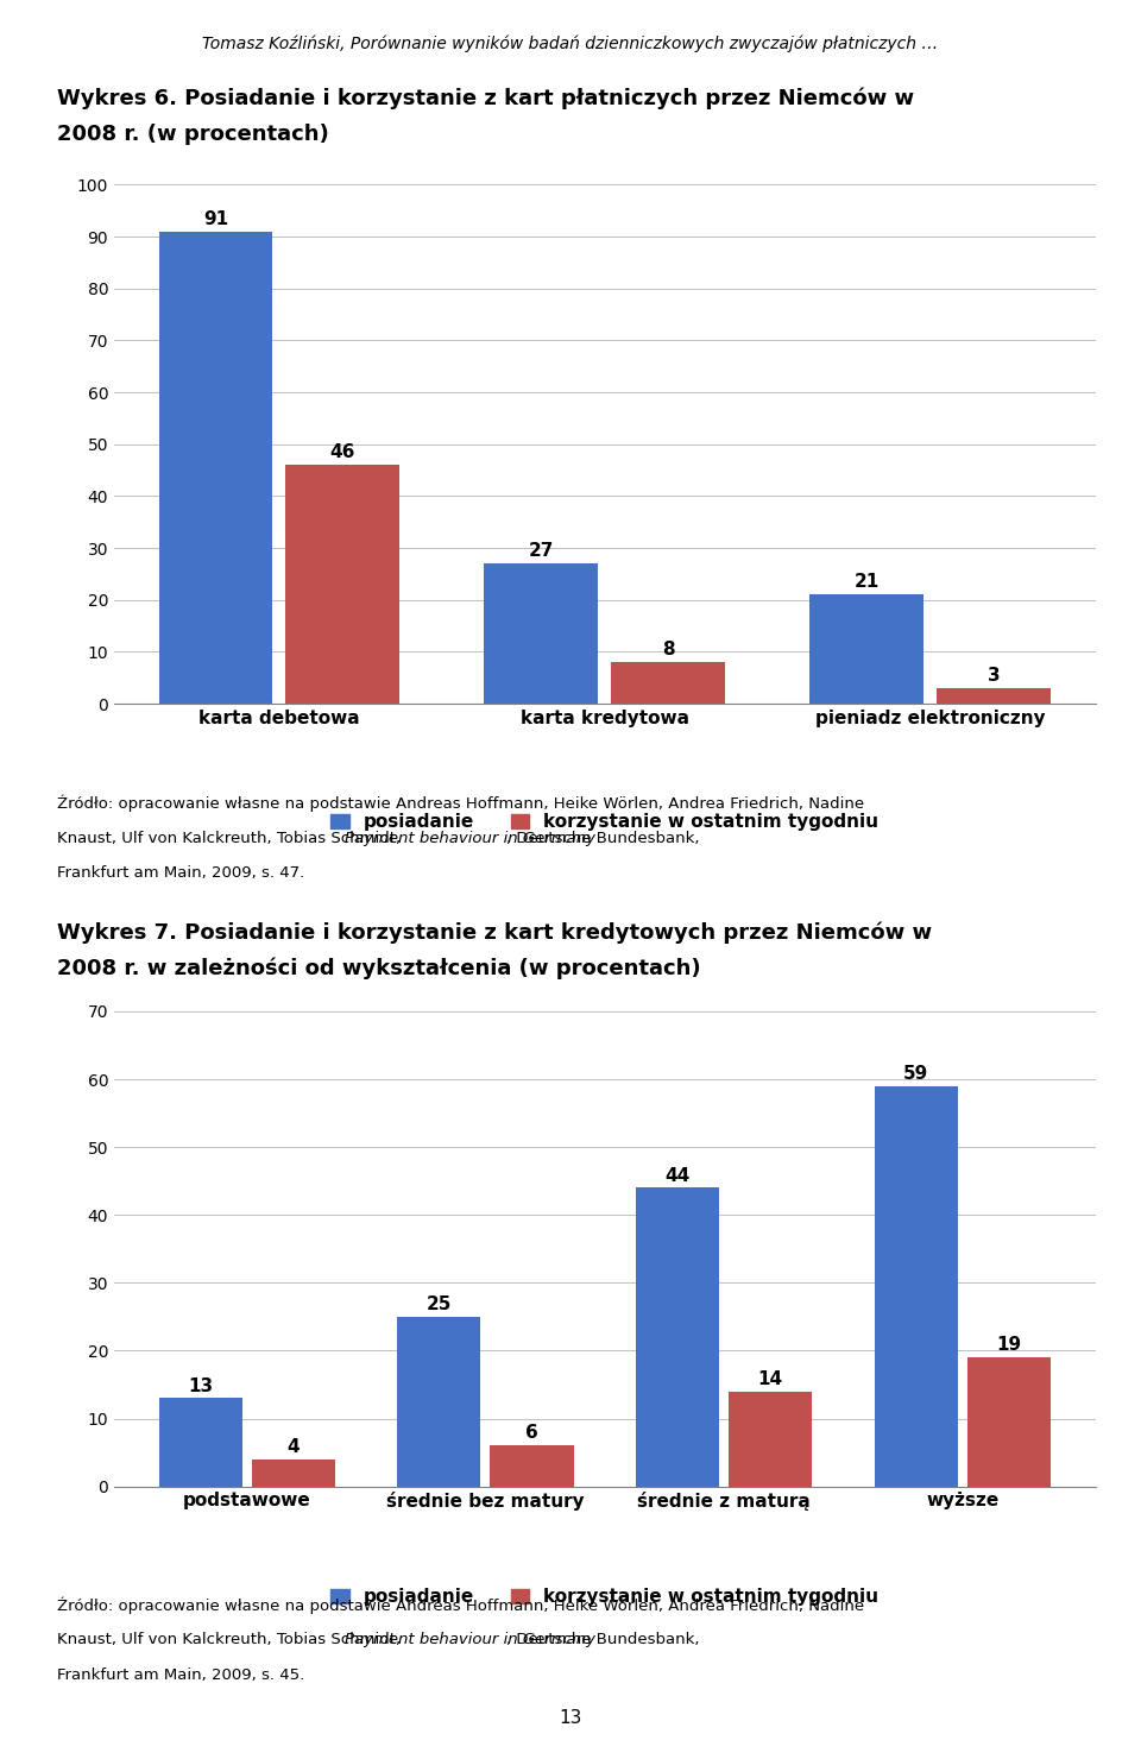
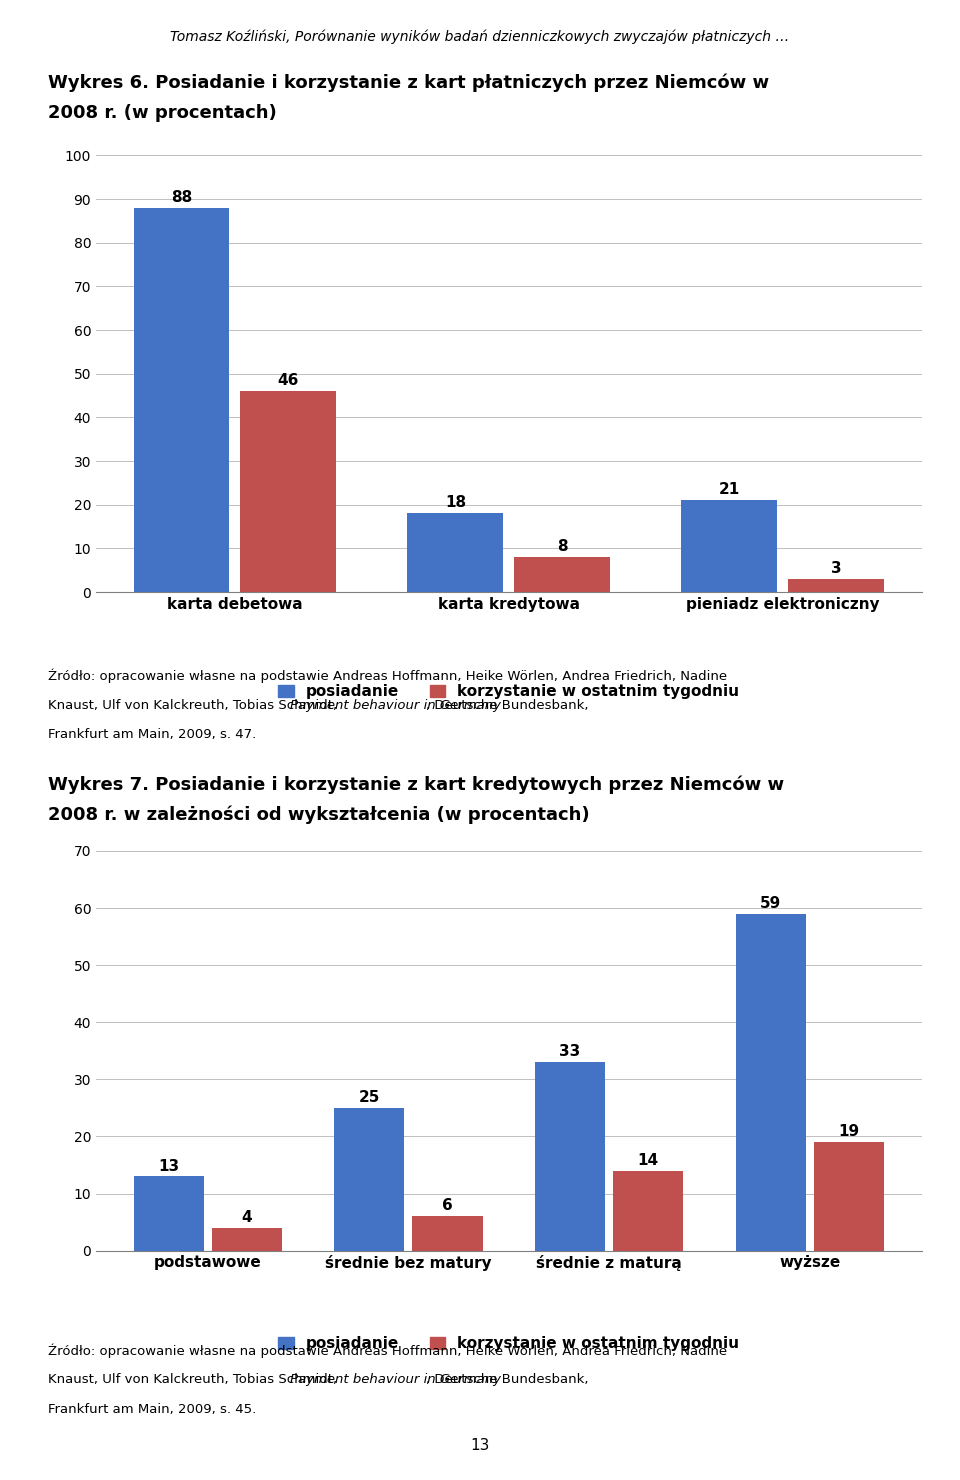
posiadanie/karta debetowa: 91 -> 88
posiadanie/karta kredytowa: 27 -> 18
posiadanie/średnie z maturą: 44 -> 33
